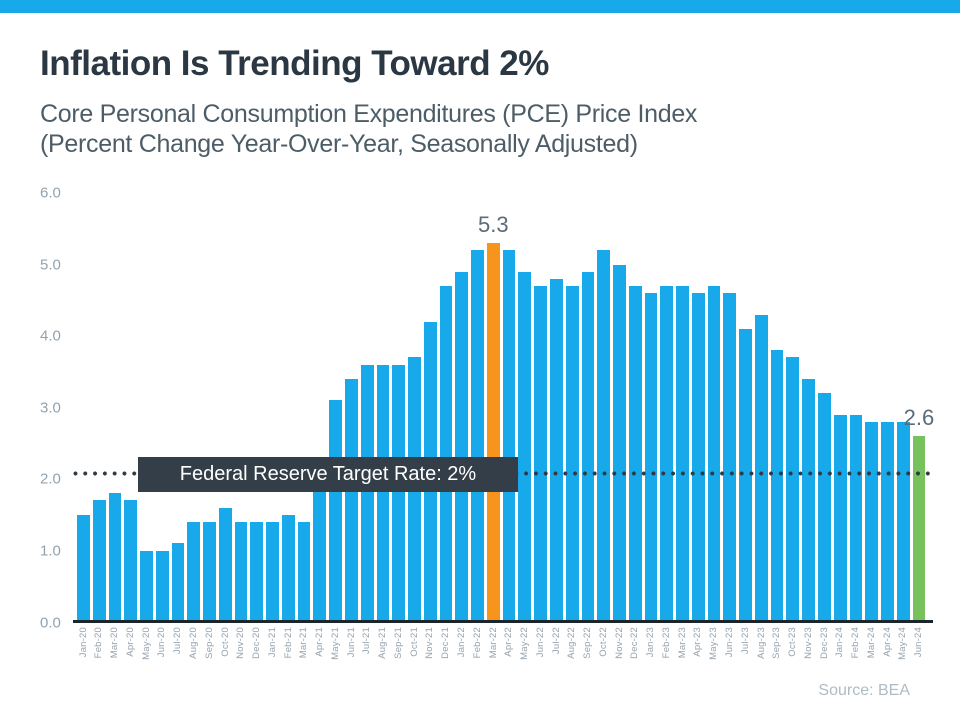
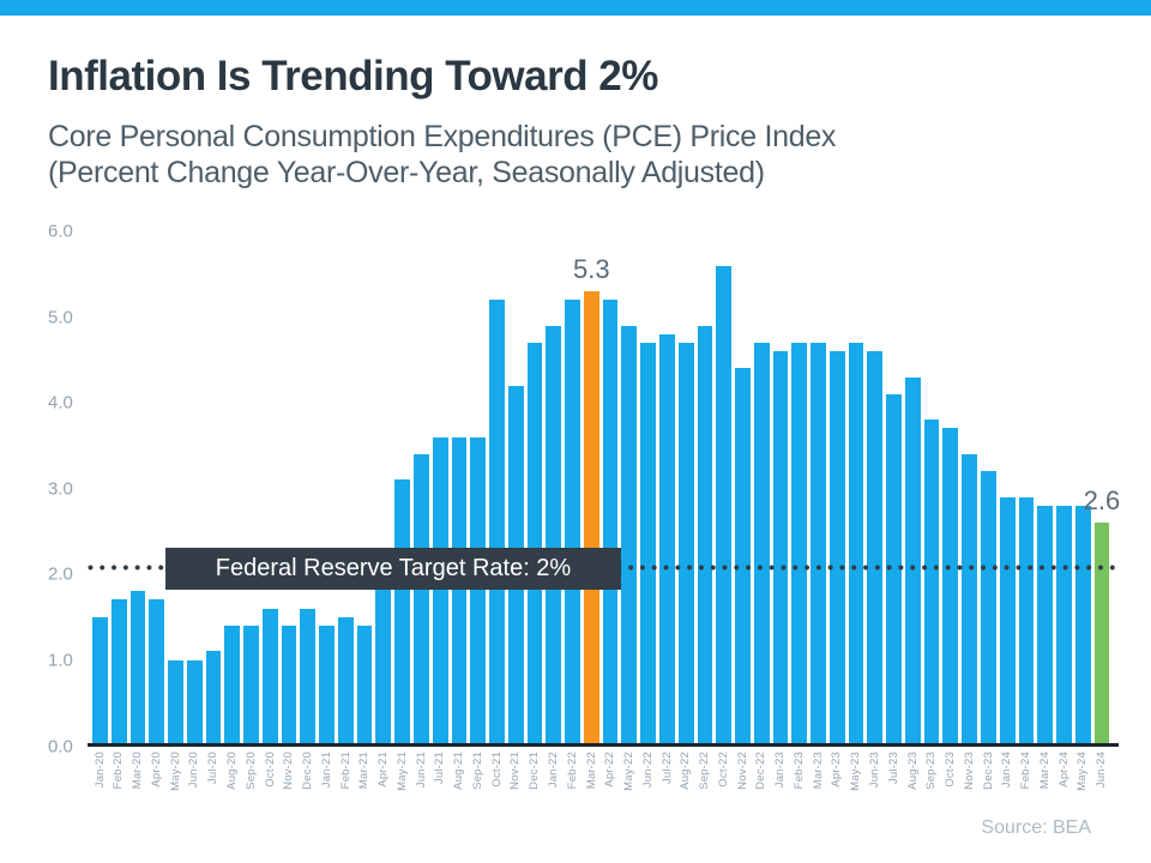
Dec-20: 1.4 -> 1.6
Oct-21: 3.7 -> 5.2
Oct-22: 5.2 -> 5.6
Nov-22: 5.0 -> 4.4
